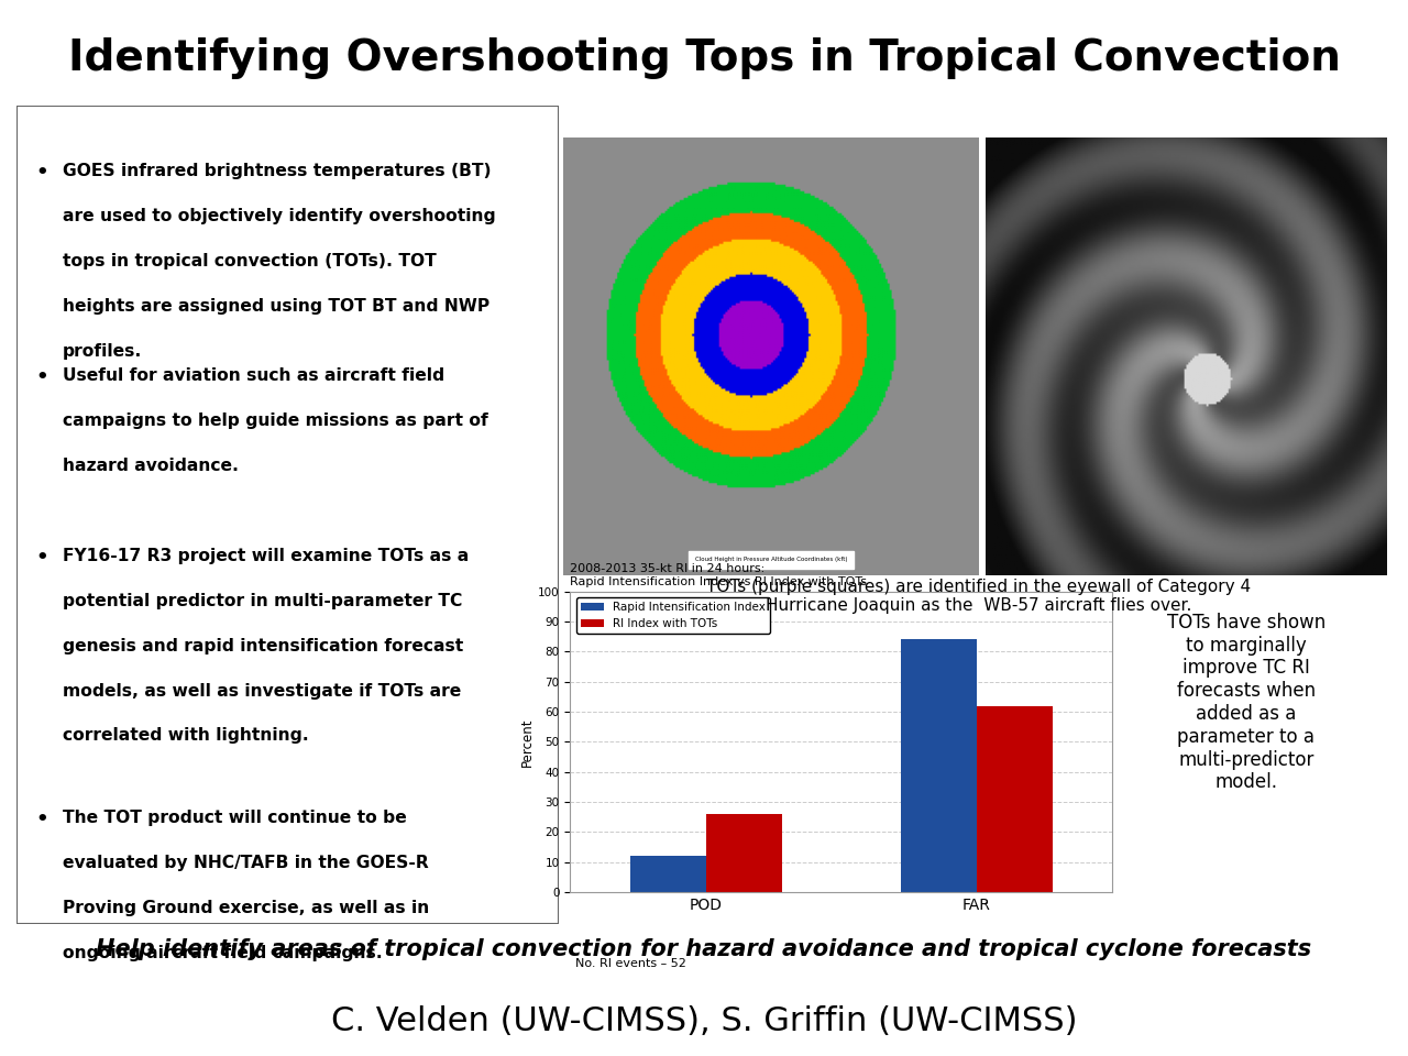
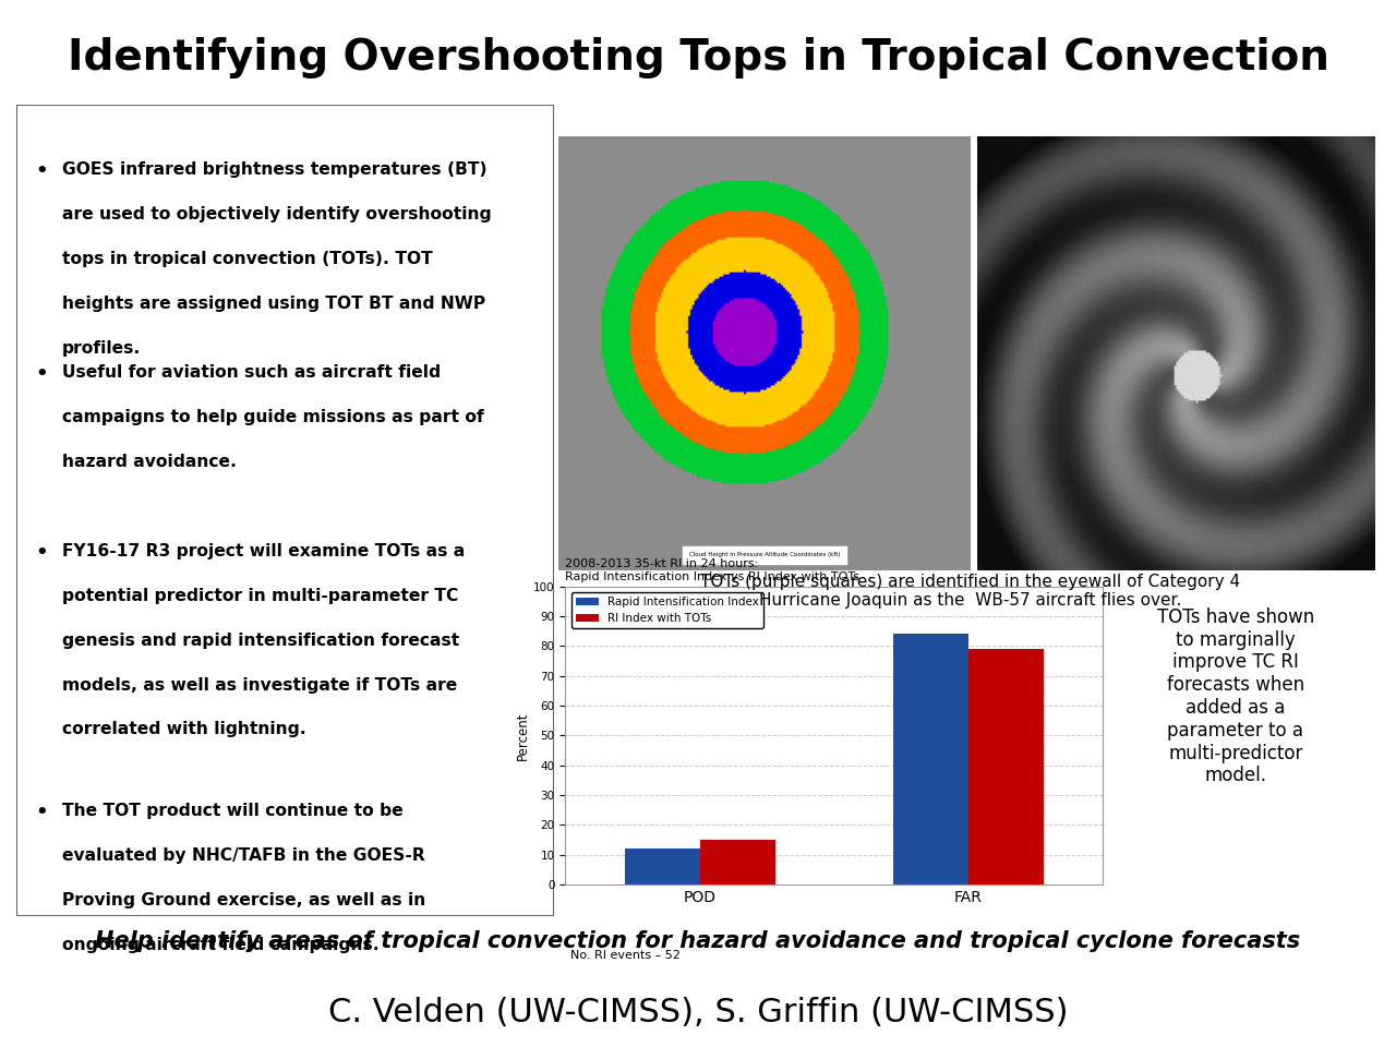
RI Index with TOTs/POD: 26 -> 15
RI Index with TOTs/FAR: 62 -> 79
